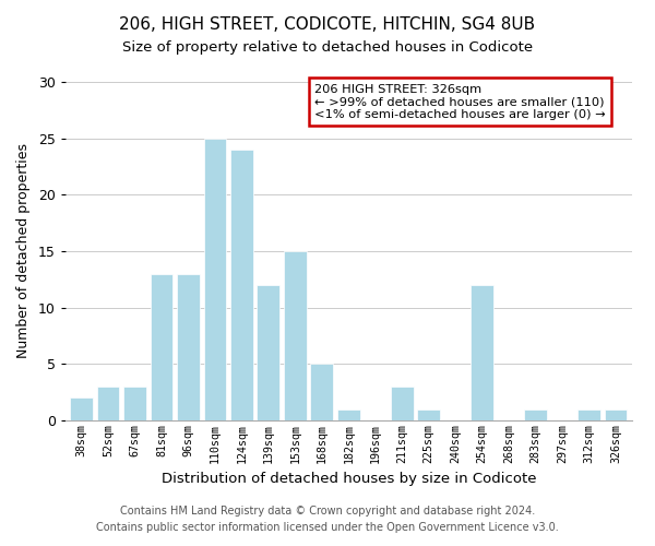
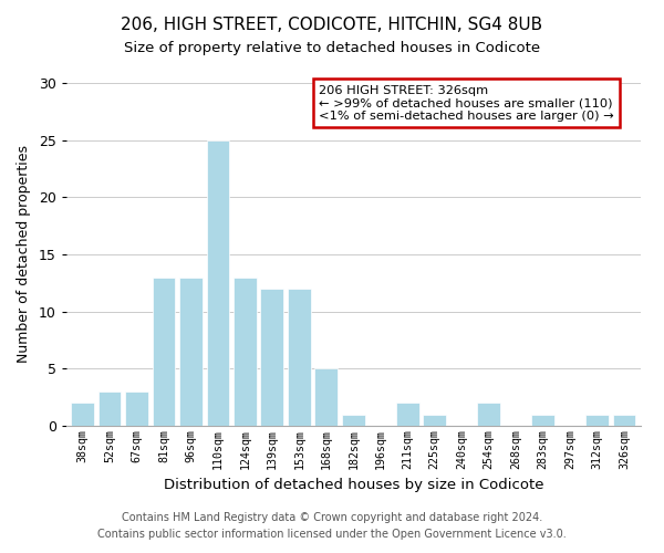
124sqm: 24 -> 13
153sqm: 15 -> 12
211sqm: 3 -> 2
254sqm: 12 -> 2
